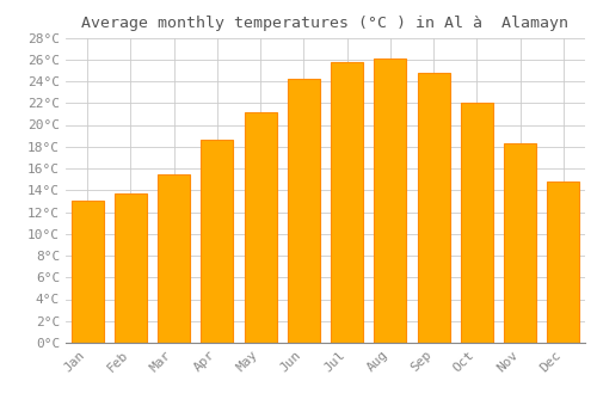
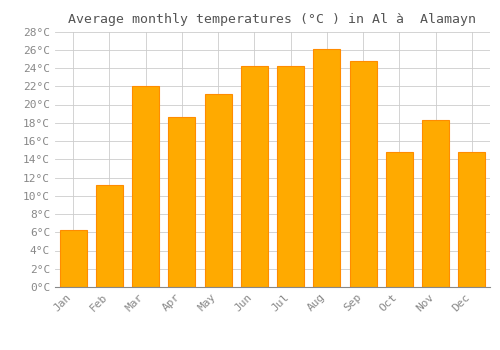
Jan: 13.0°C -> 6.2°C
Feb: 13.7°C -> 11.2°C
Mar: 15.4°C -> 22.0°C
Jul: 25.8°C -> 24.2°C
Oct: 22.0°C -> 14.8°C
